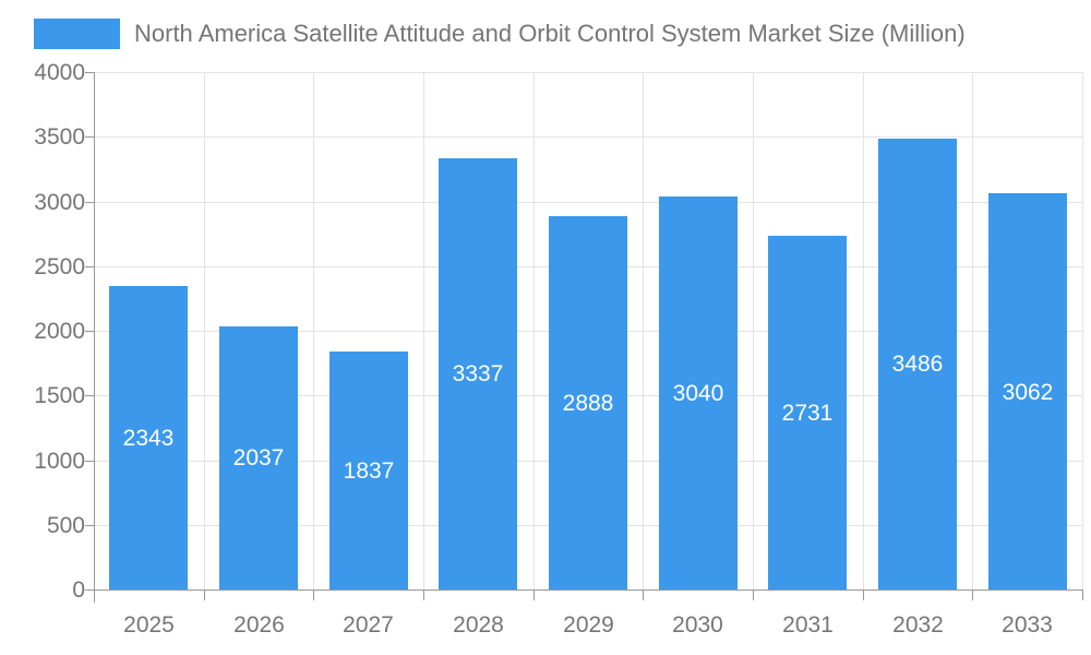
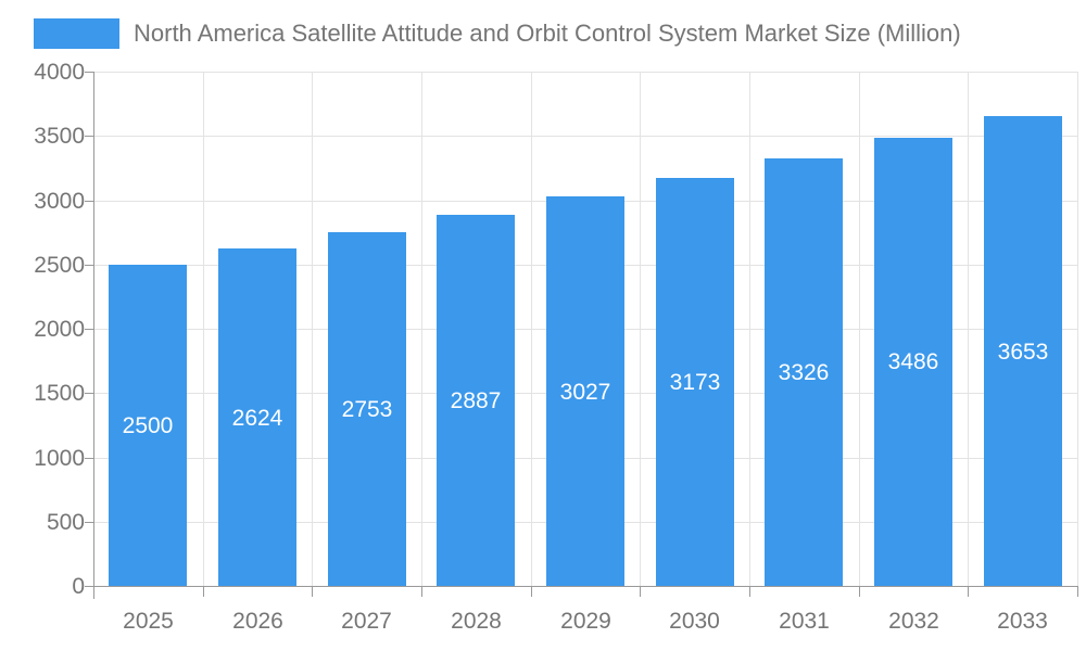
2025: 2343 -> 2500
2026: 2037 -> 2624
2027: 1837 -> 2753
2028: 3337 -> 2887
2029: 2888 -> 3027
2030: 3040 -> 3173
2031: 2731 -> 3326
2033: 3062 -> 3653
